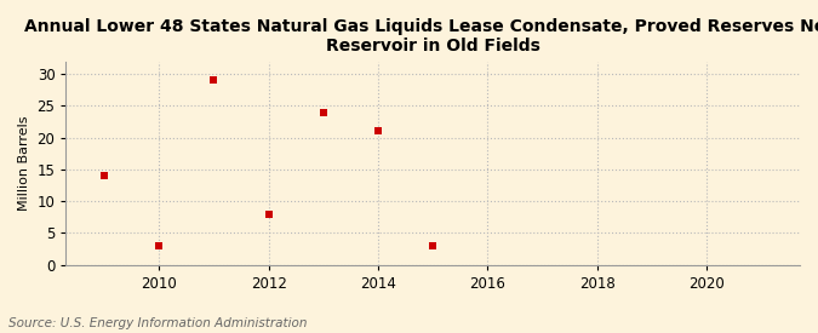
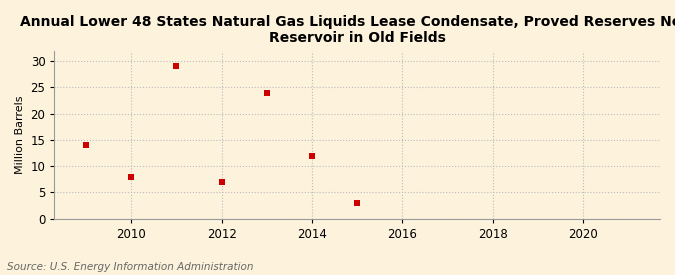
2010: 3 -> 8
2012: 8 -> 7
2014: 21 -> 12
